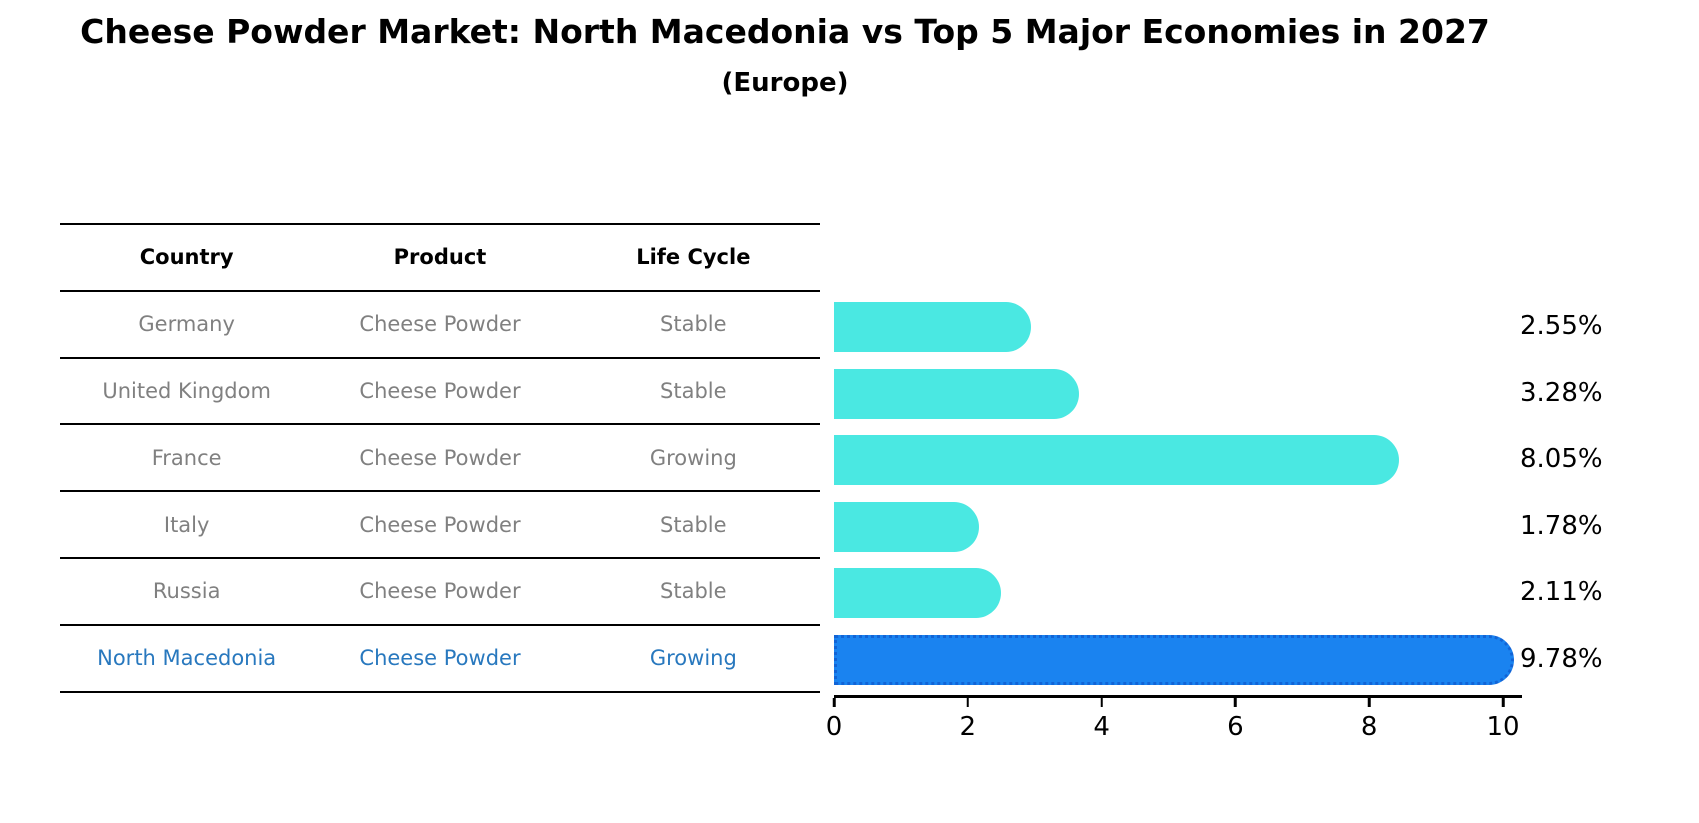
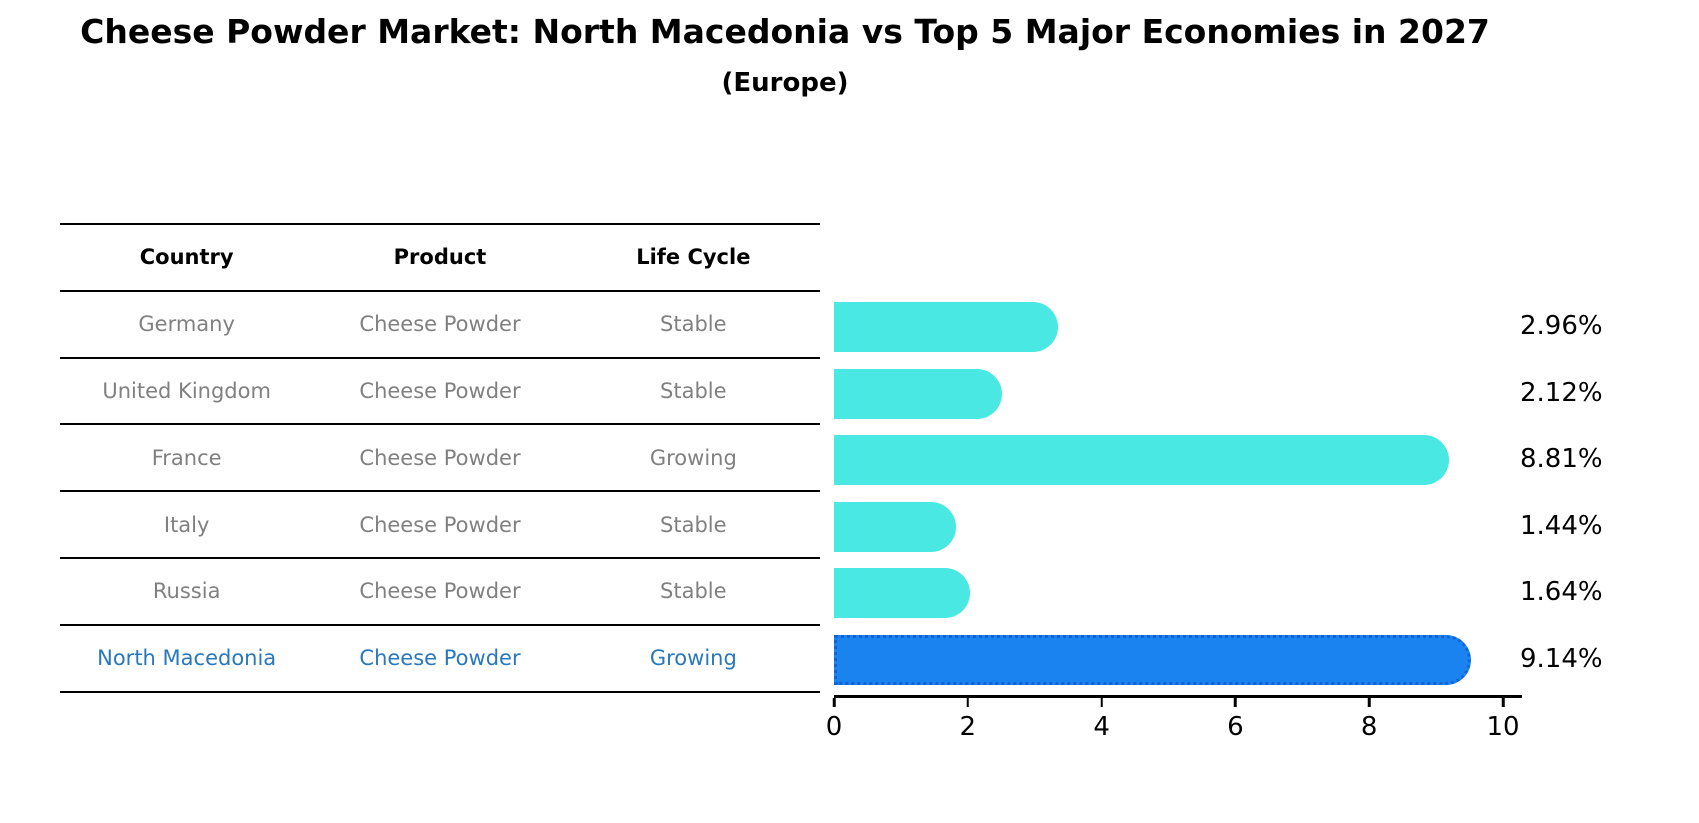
Germany: 2.55% -> 2.96%
United Kingdom: 3.28% -> 2.12%
France: 8.05% -> 8.81%
Italy: 1.78% -> 1.44%
Russia: 2.11% -> 1.64%
North Macedonia: 9.78% -> 9.14%
